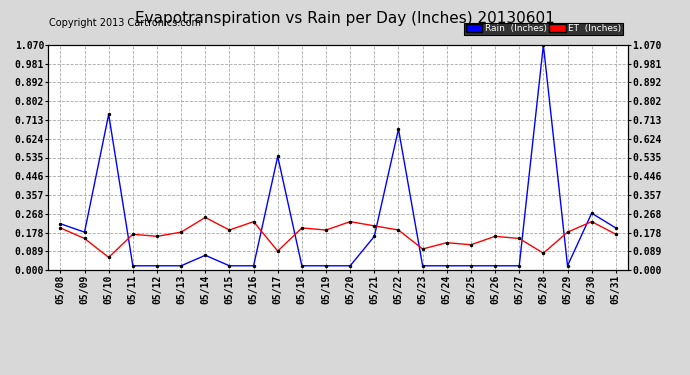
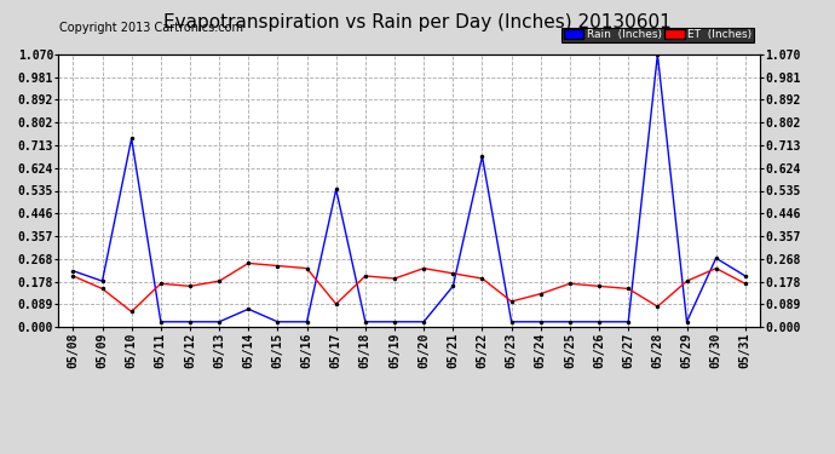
ET (Inches)/05/15: 0.19 -> 0.24
ET (Inches)/05/25: 0.12 -> 0.17
